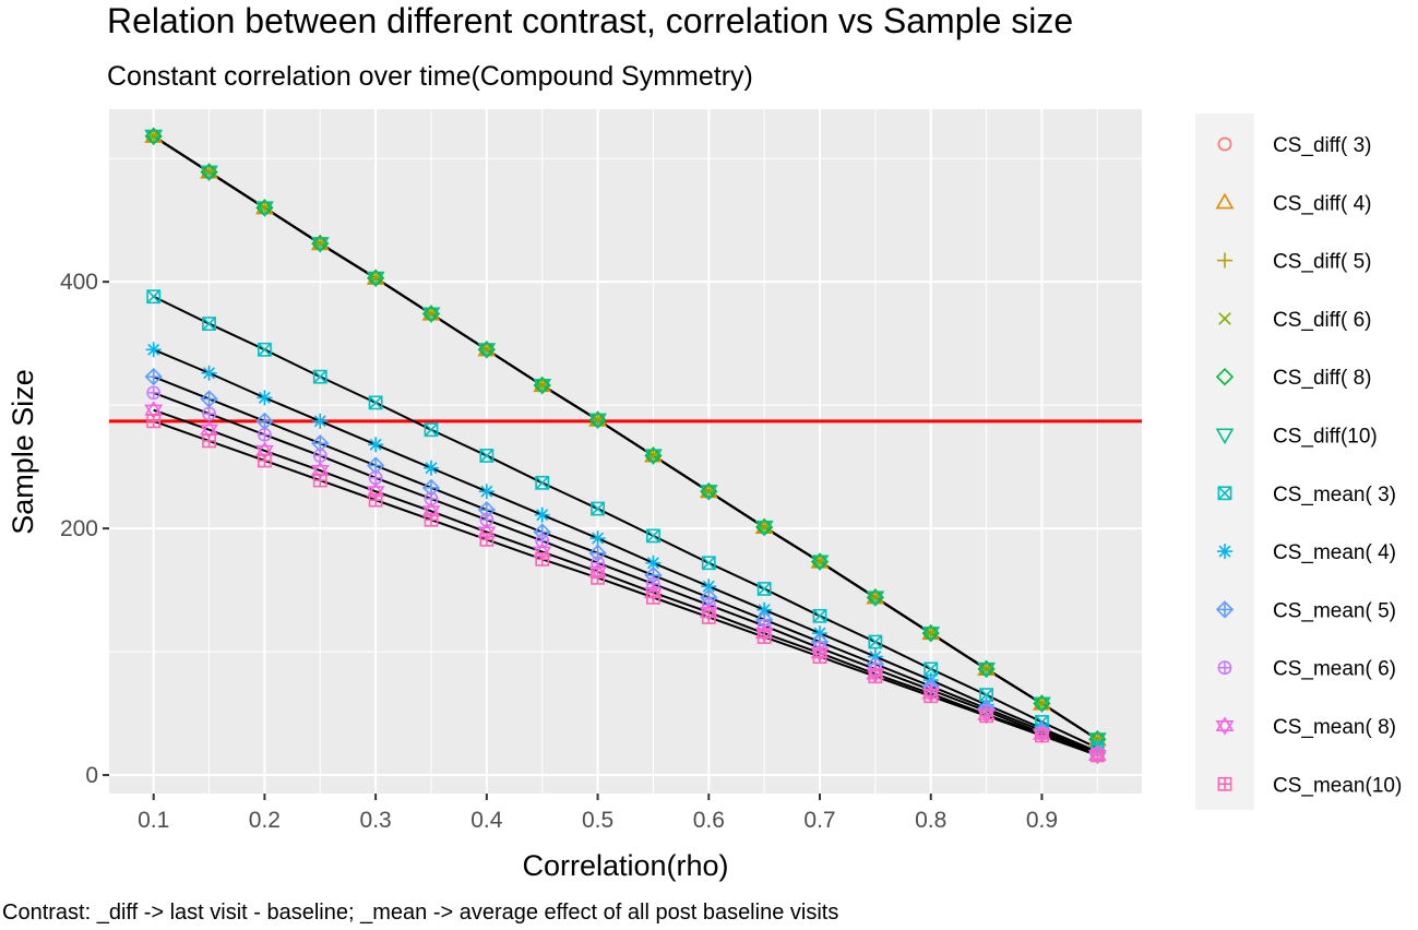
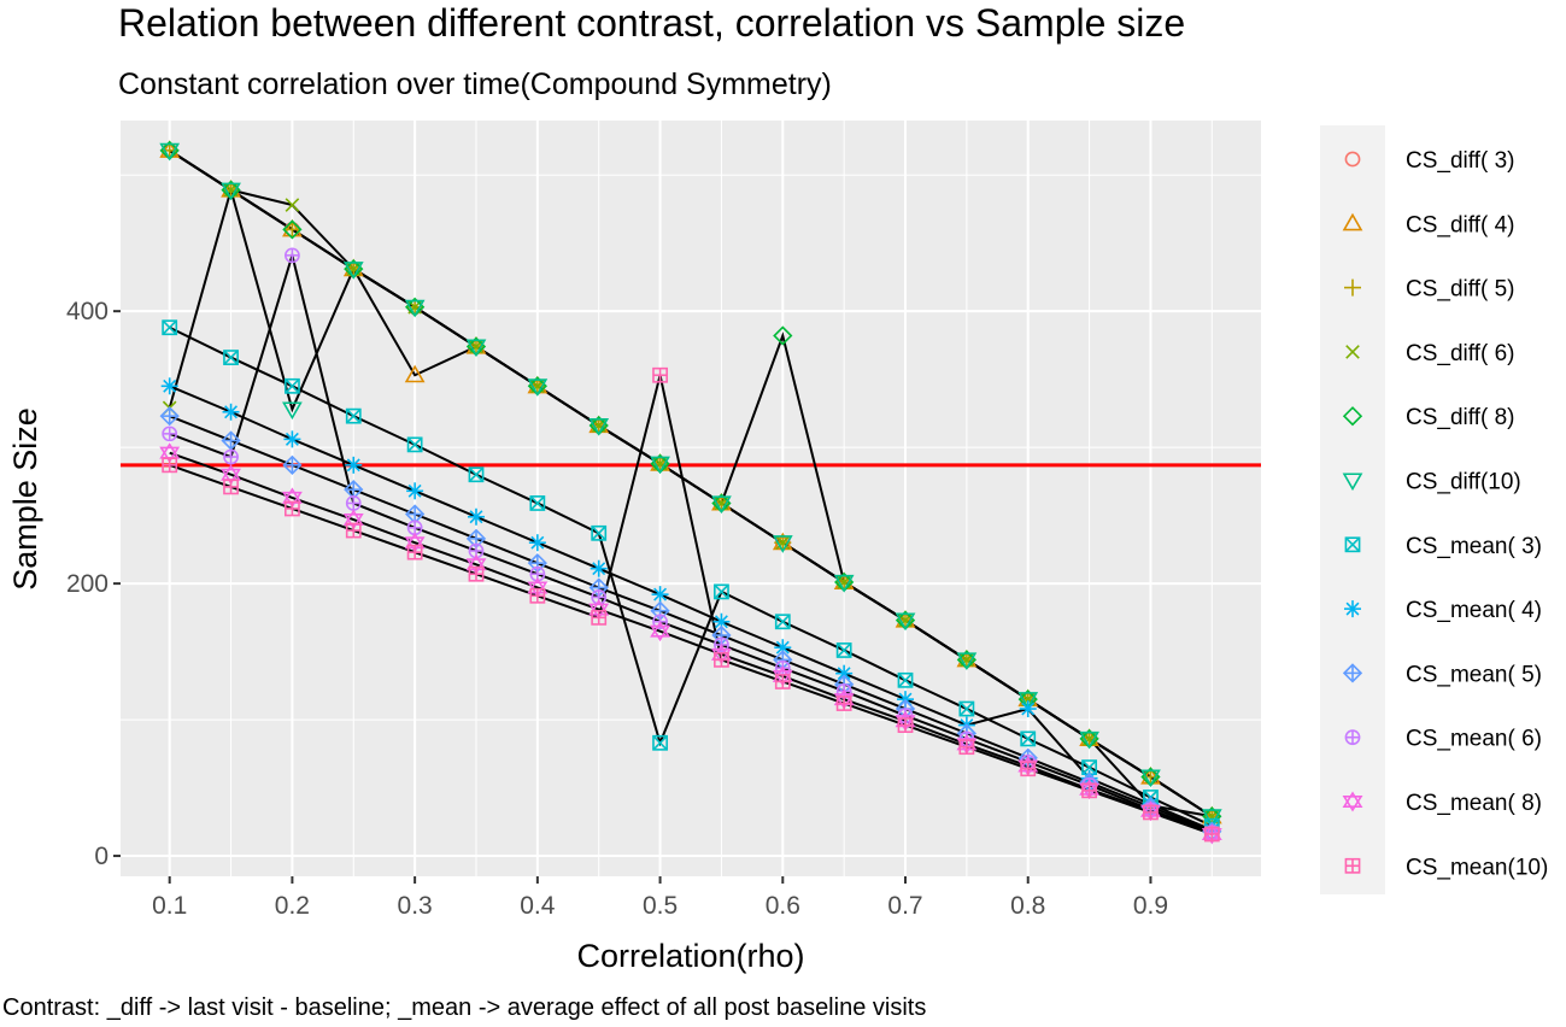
CS_diff( 6)/0.1: 518 -> 329
CS_diff( 6)/0.2: 460 -> 478
CS_diff(10)/0.2: 460 -> 328
CS_mean( 6)/0.2: 276 -> 441
CS_diff( 4)/0.3: 403 -> 353
CS_mean( 3)/0.5: 216 -> 83
CS_mean(10)/0.5: 160 -> 353
CS_diff( 8)/0.6: 230 -> 382
CS_mean( 4)/0.8: 77 -> 108
CS_diff( 6)/0.9: 58 -> 37
